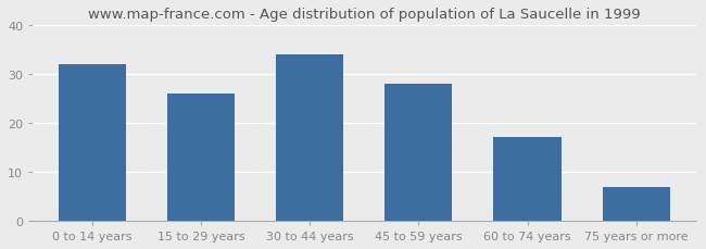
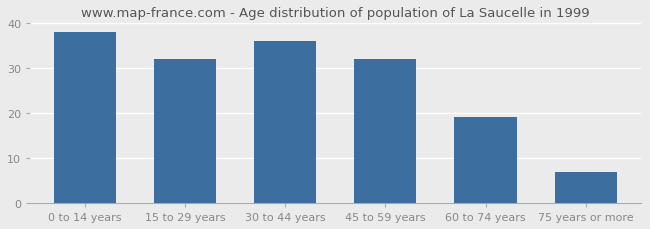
0 to 14 years: 32 -> 38
15 to 29 years: 26 -> 32
30 to 44 years: 34 -> 36
45 to 59 years: 28 -> 32
60 to 74 years: 17 -> 19
